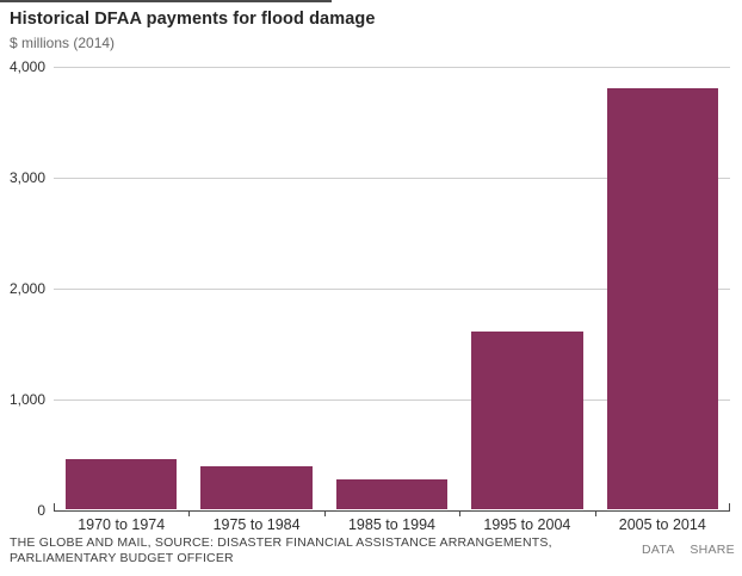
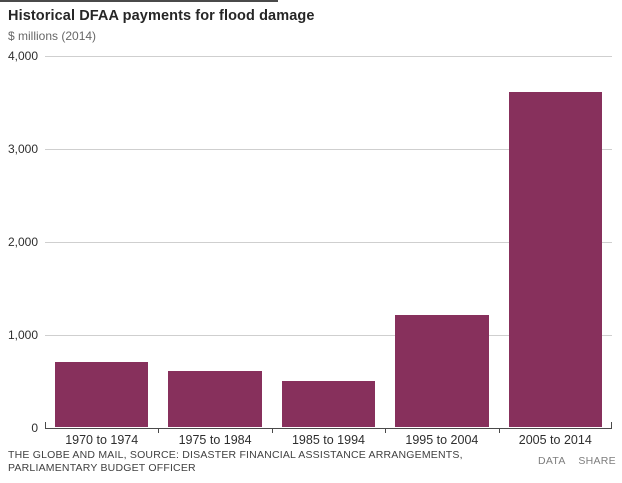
1970 to 1974: 400 -> 700
1975 to 1984: 400 -> 600
1985 to 1994: 300 -> 500
1995 to 2004: 1600 -> 1200
2005 to 2014: 3800 -> 3600
